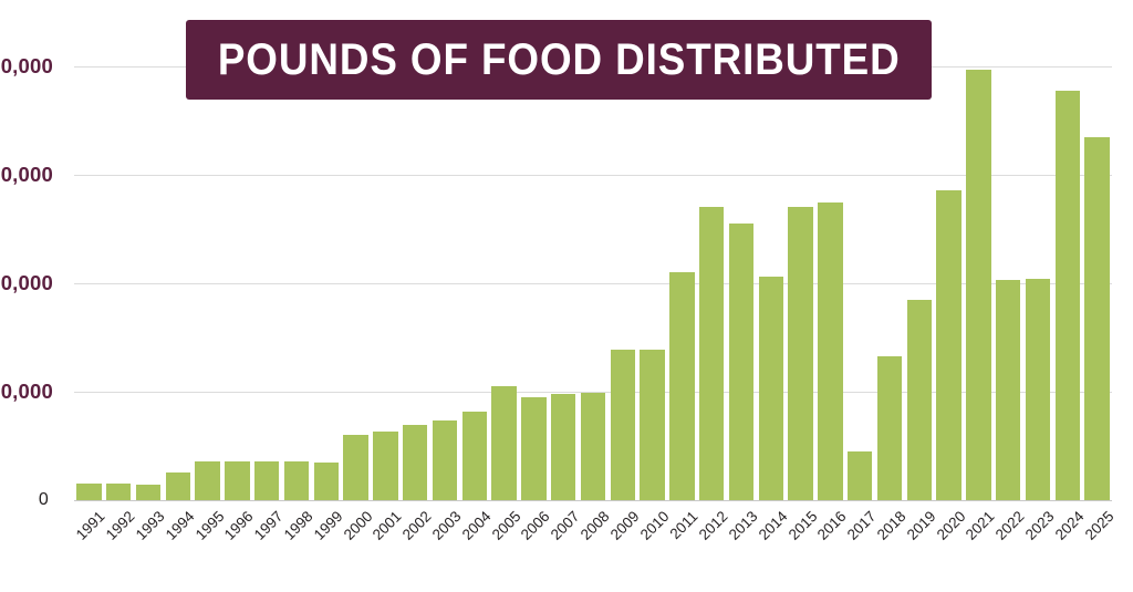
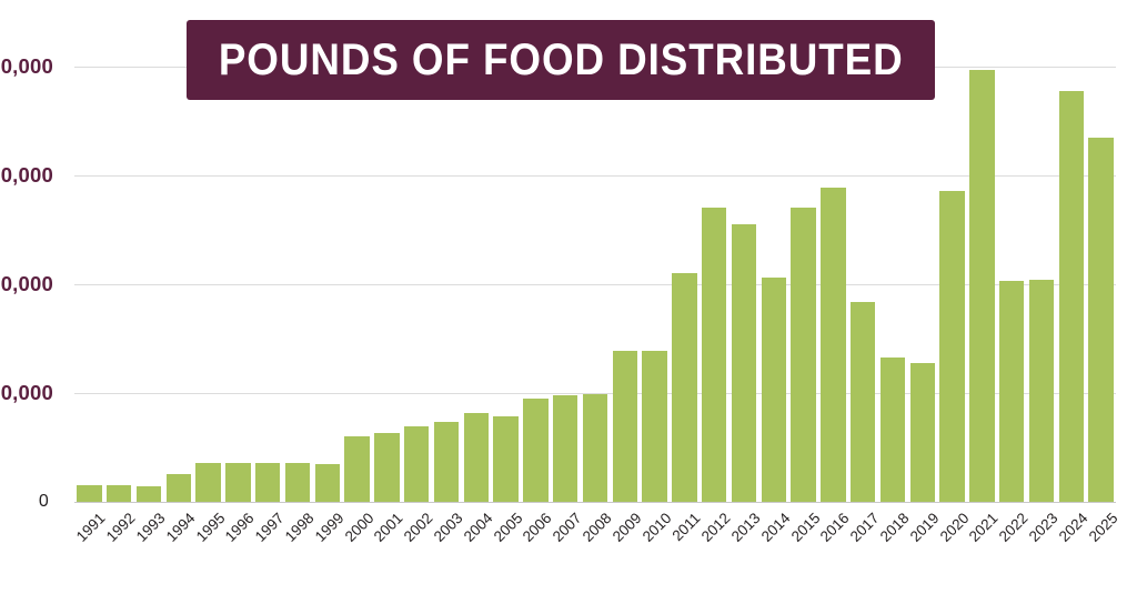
2005: 210000 -> 160000
2016: 550000 -> 580000
2017: 90000 -> 370000
2019: 370000 -> 260000
